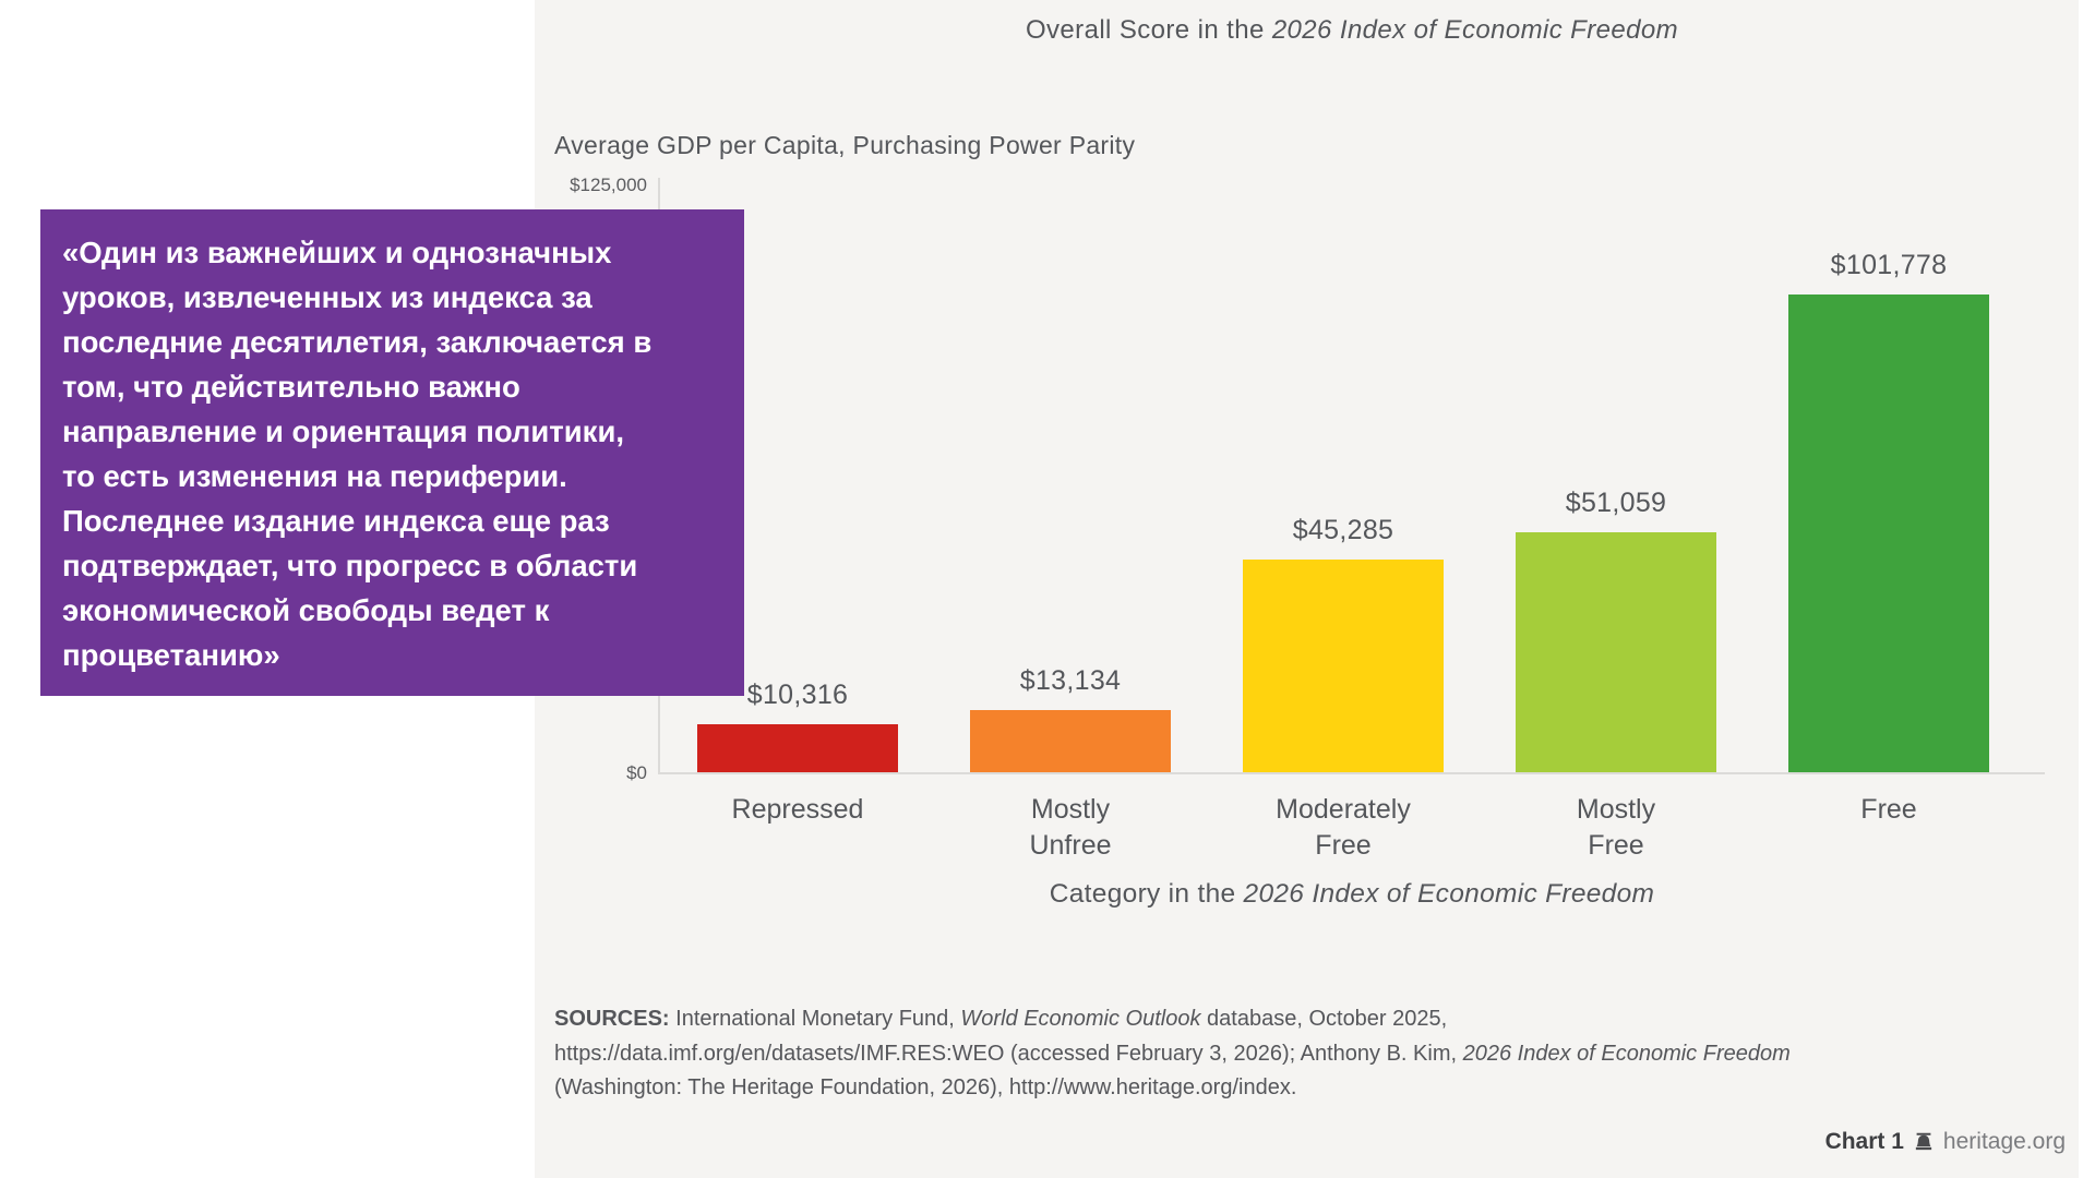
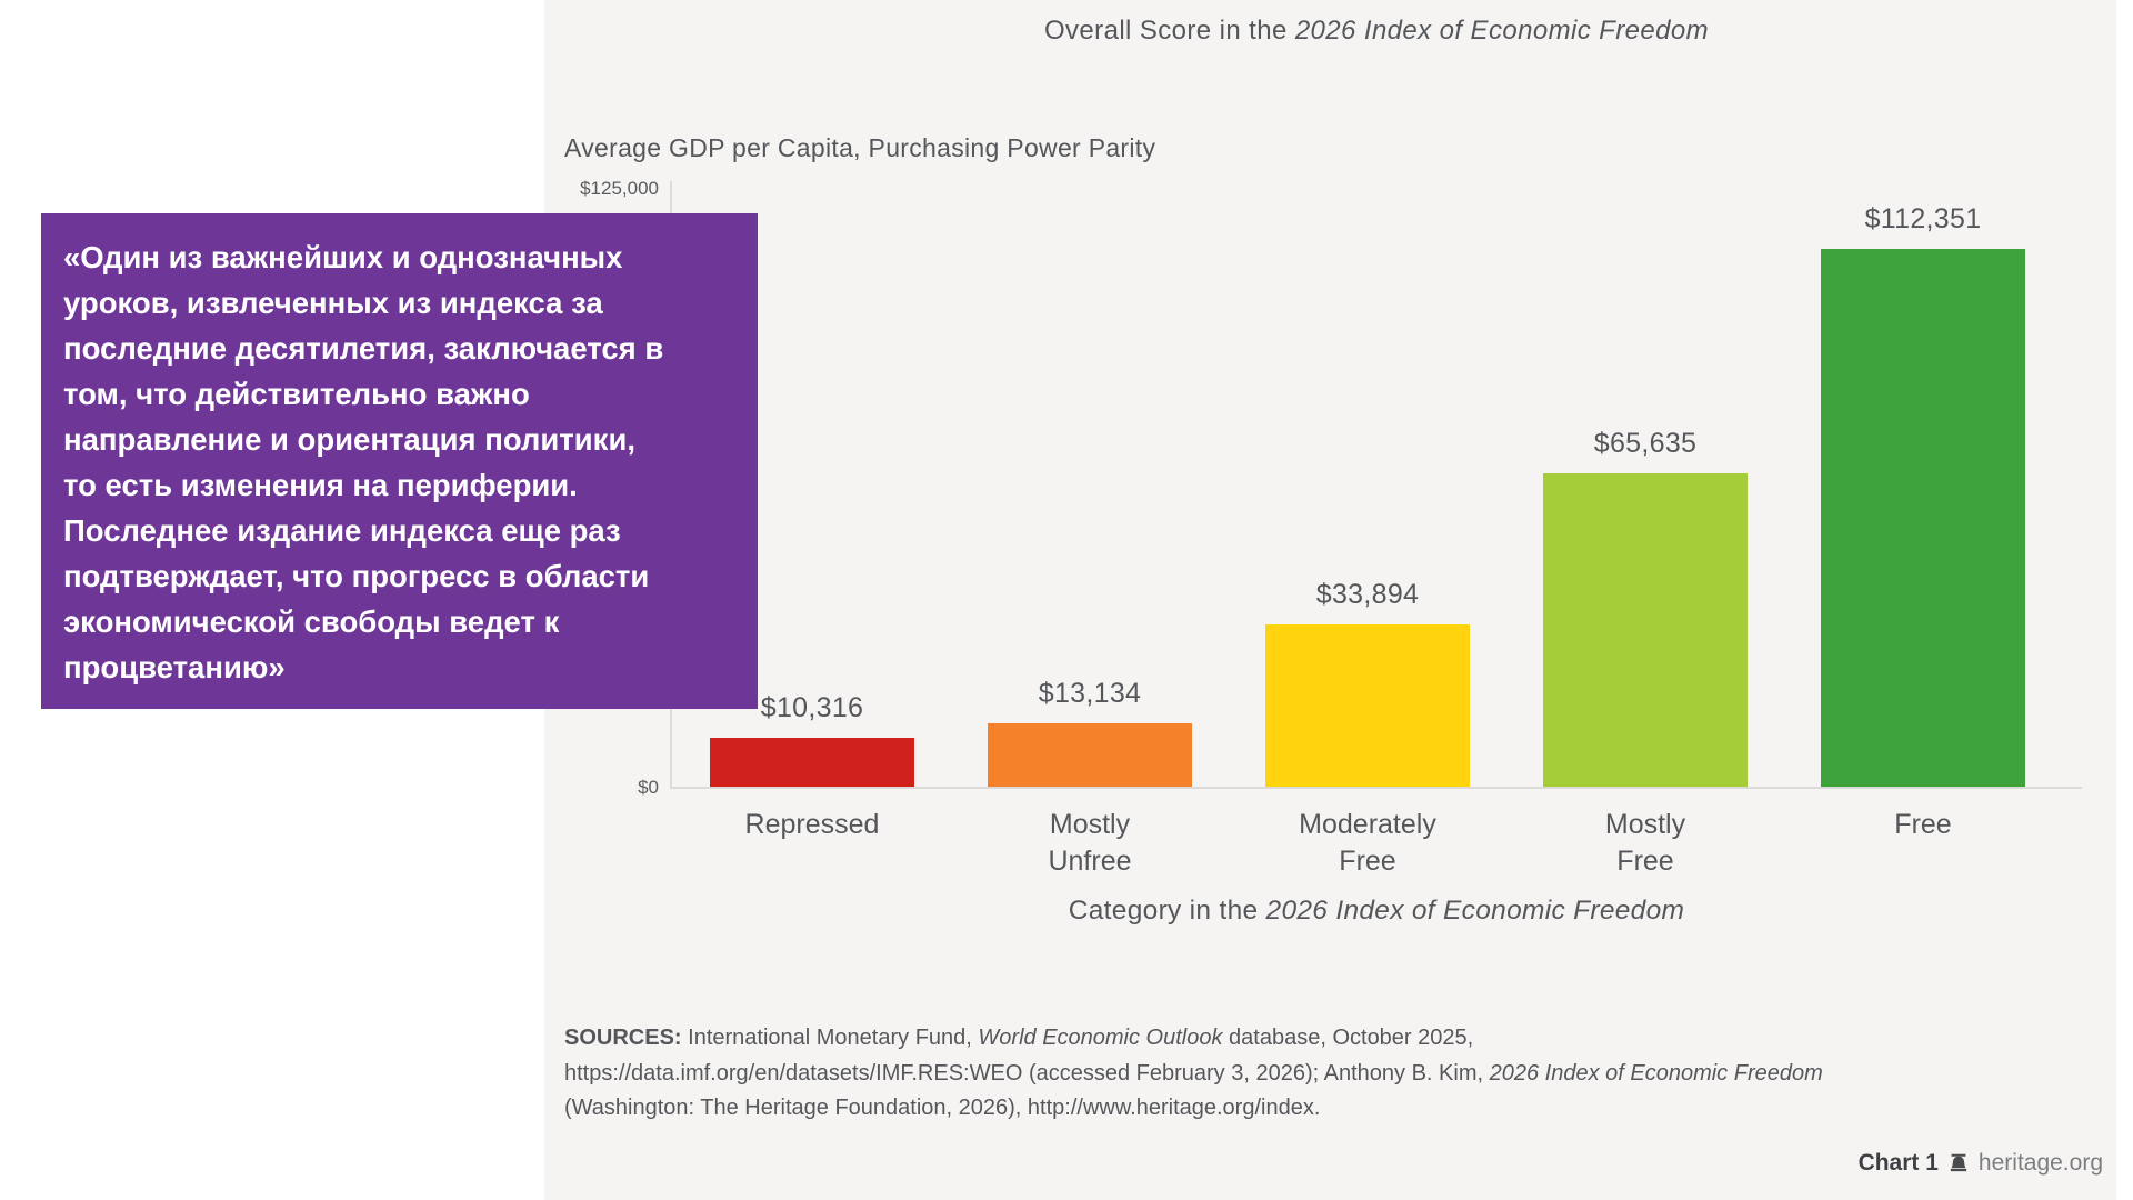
Moderately Free: $45,285 -> $33,894
Mostly Free: $51,059 -> $65,635
Free: $101,778 -> $112,351
